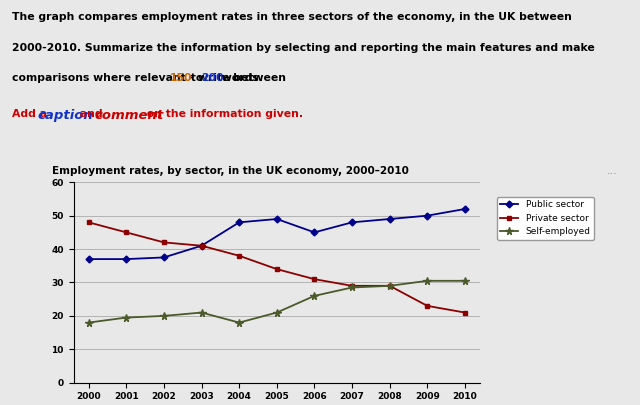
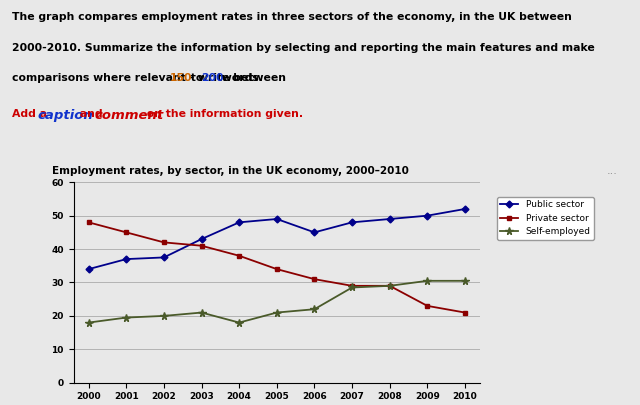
Public sector/2000: 37.0 -> 34.0
Public sector/2003: 41.0 -> 43.0
Self-employed/2006: 26.0 -> 22.0
